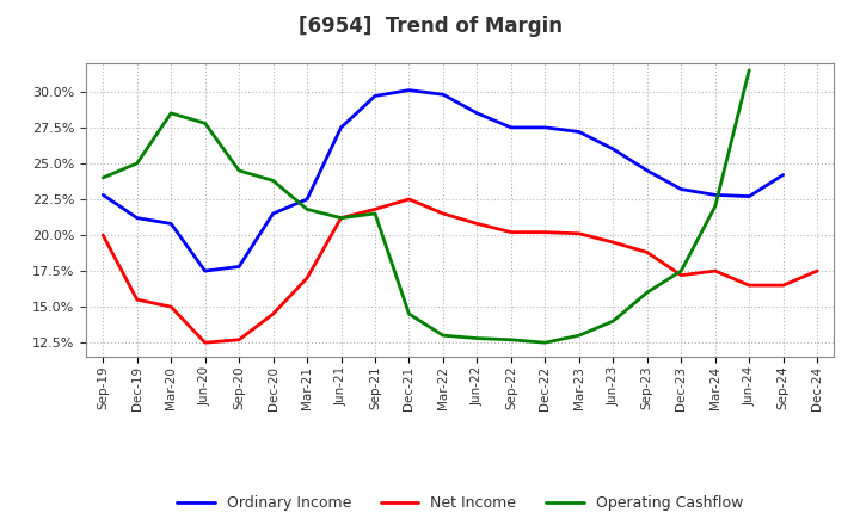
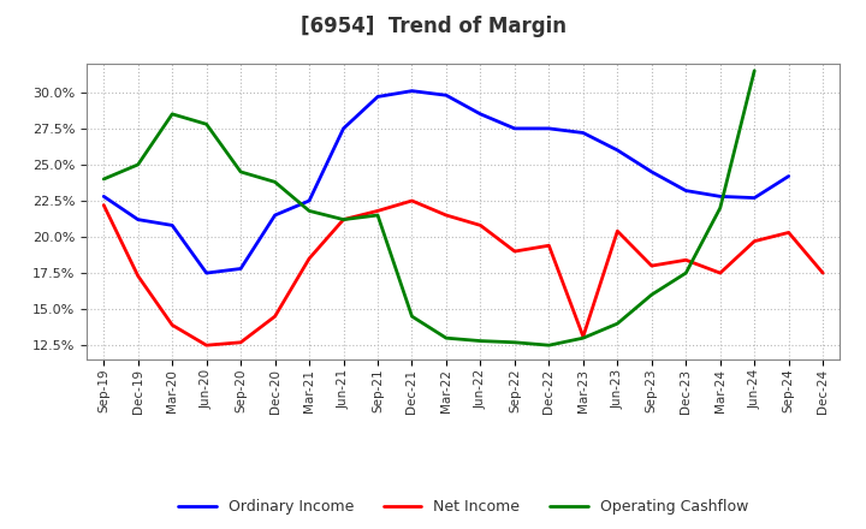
Net Income/Sep-19: 20.0% -> 22.2%
Net Income/Dec-19: 15.5% -> 17.3%
Net Income/Mar-20: 15.0% -> 13.9%
Net Income/Mar-21: 17.0% -> 18.5%
Net Income/Sep-22: 20.2% -> 19.0%
Net Income/Dec-22: 20.2% -> 19.4%
Net Income/Mar-23: 20.1% -> 13.1%
Net Income/Jun-23: 19.5% -> 20.4%
Net Income/Sep-23: 18.8% -> 18.0%
Net Income/Dec-23: 17.2% -> 18.4%
Net Income/Jun-24: 16.5% -> 19.7%
Net Income/Sep-24: 16.5% -> 20.3%
